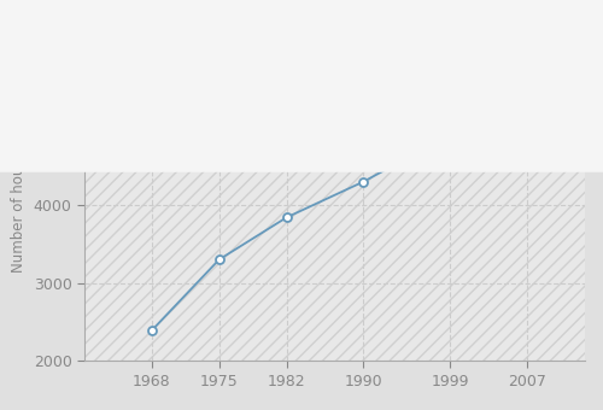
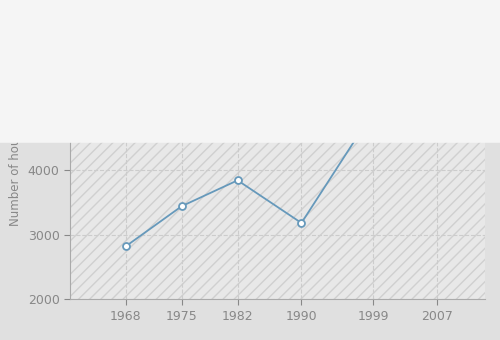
1968: 2390 -> 2820
1975: 3300 -> 3440
1990: 4300 -> 3180
